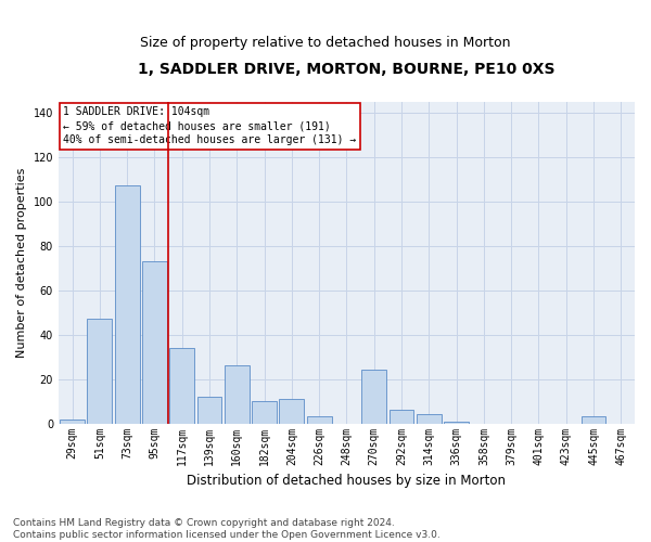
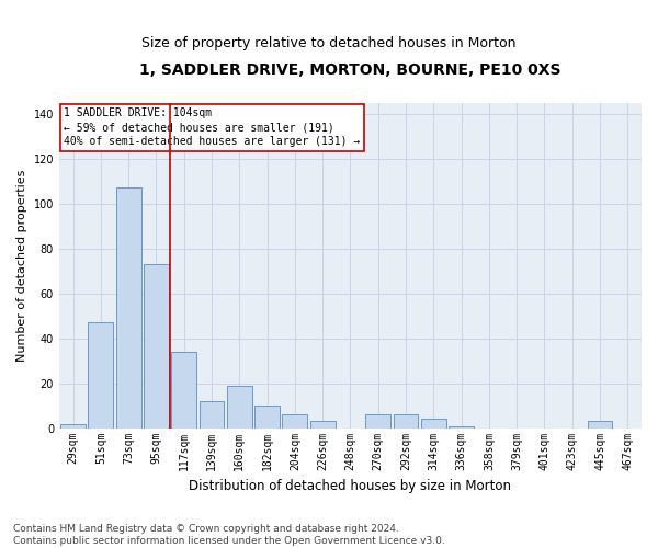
160sqm: 26 -> 19
204sqm: 11 -> 6
270sqm: 24 -> 6
